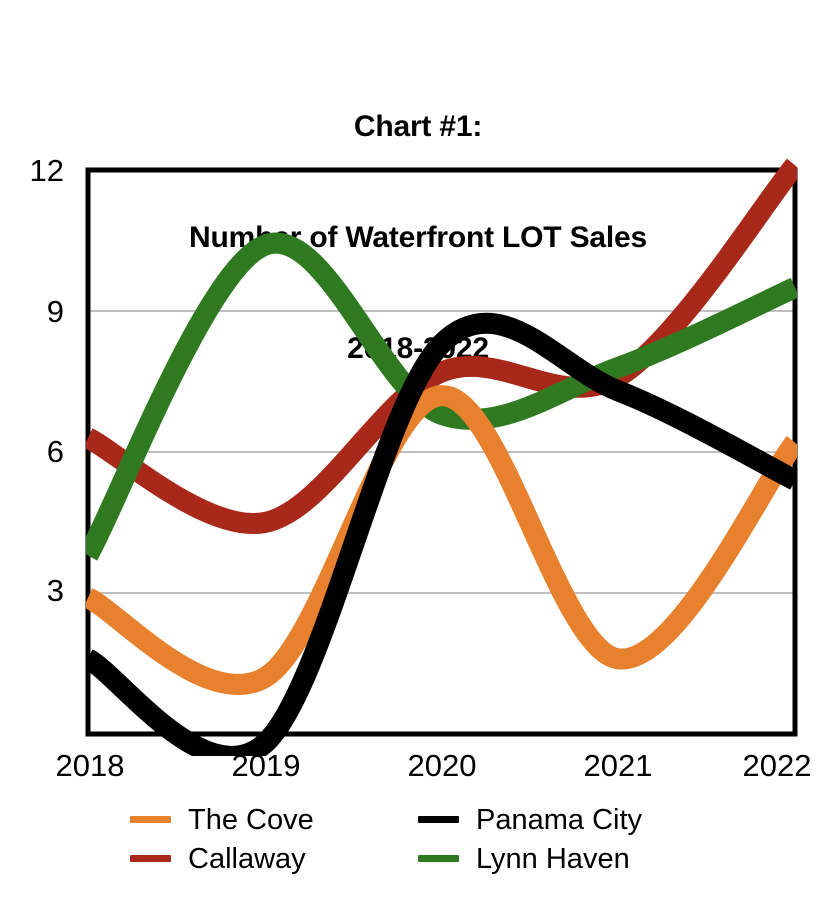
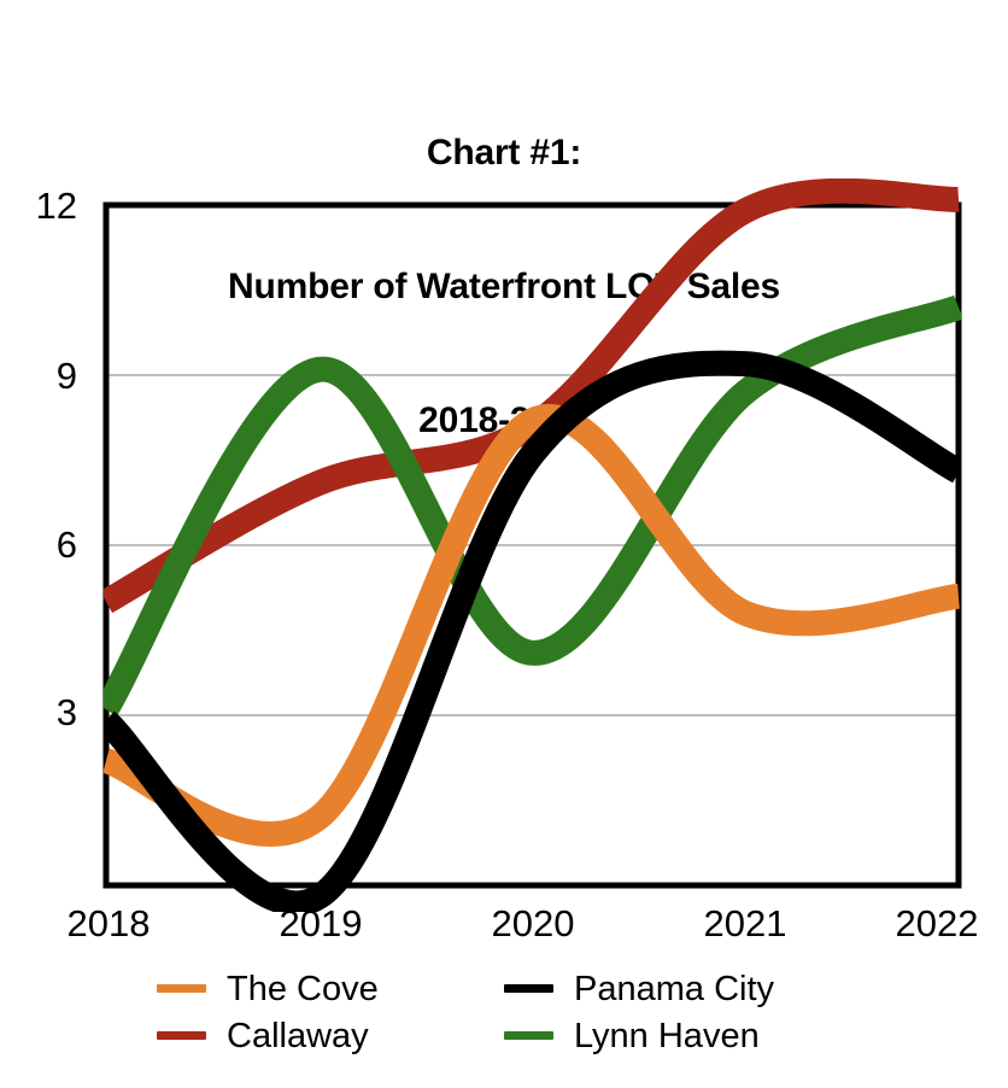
The Cove/2018: 2.9 -> 2.2
Callaway/2018: 6.3 -> 5.0
Panama City/2018: 1.6 -> 2.9
Lynn Haven/2018: 3.8 -> 3.1
Callaway/2019: 4.5 -> 7.1
Lynn Haven/2019: 10.4 -> 9.1
The Cove/2020: 7.2 -> 8.2
Callaway/2020: 7.7 -> 8.1
Panama City/2020: 8.3 -> 7.6
Lynn Haven/2020: 6.8 -> 4.1
The Cove/2021: 1.6 -> 4.8
Callaway/2021: 7.6 -> 11.9
Panama City/2021: 7.3 -> 9.2
Lynn Haven/2021: 7.8 -> 8.7
The Cove/2022: 6.2 -> 5.1
Panama City/2022: 5.4 -> 7.3
Lynn Haven/2022: 9.5 -> 10.2
